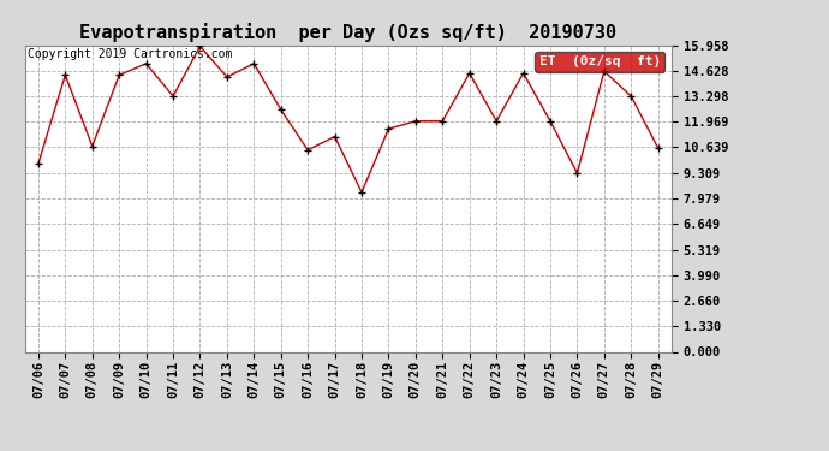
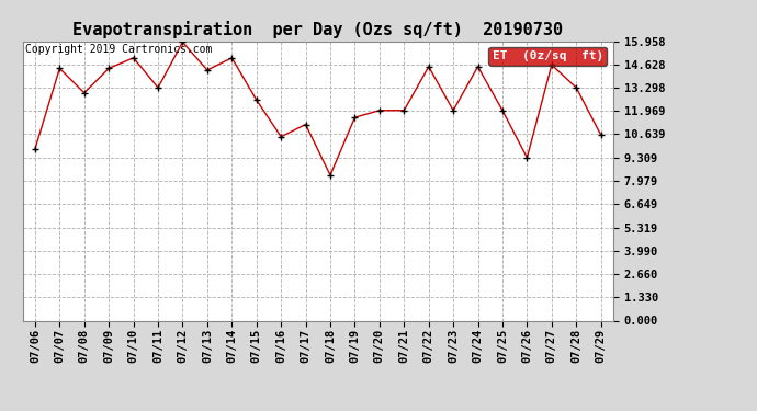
07/08: 10.7 -> 13.0
